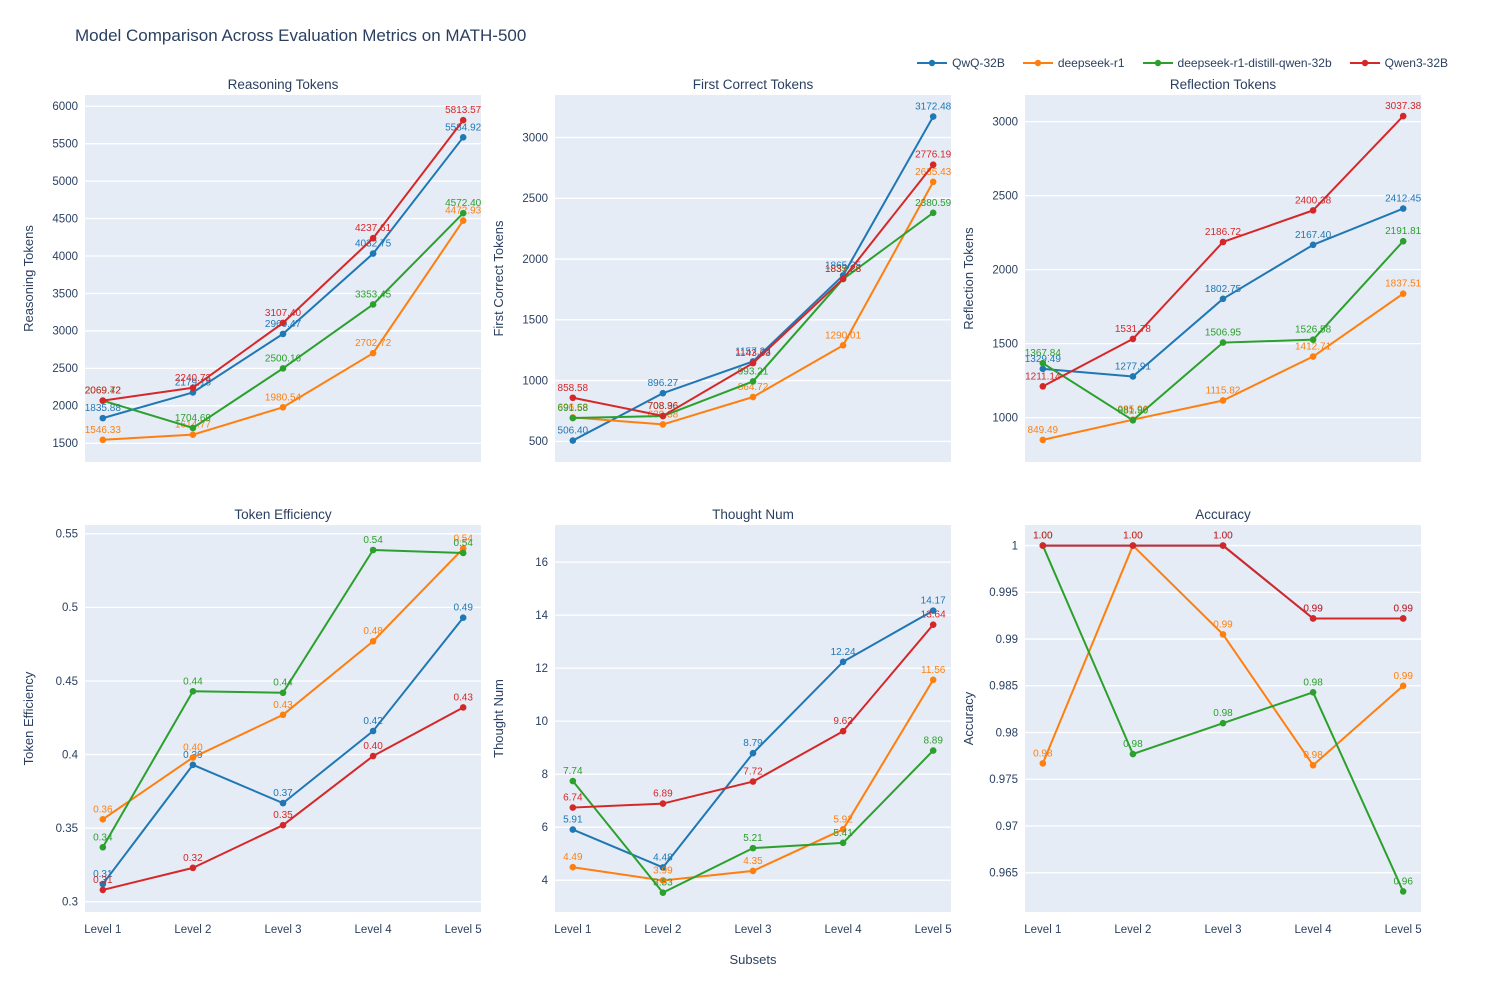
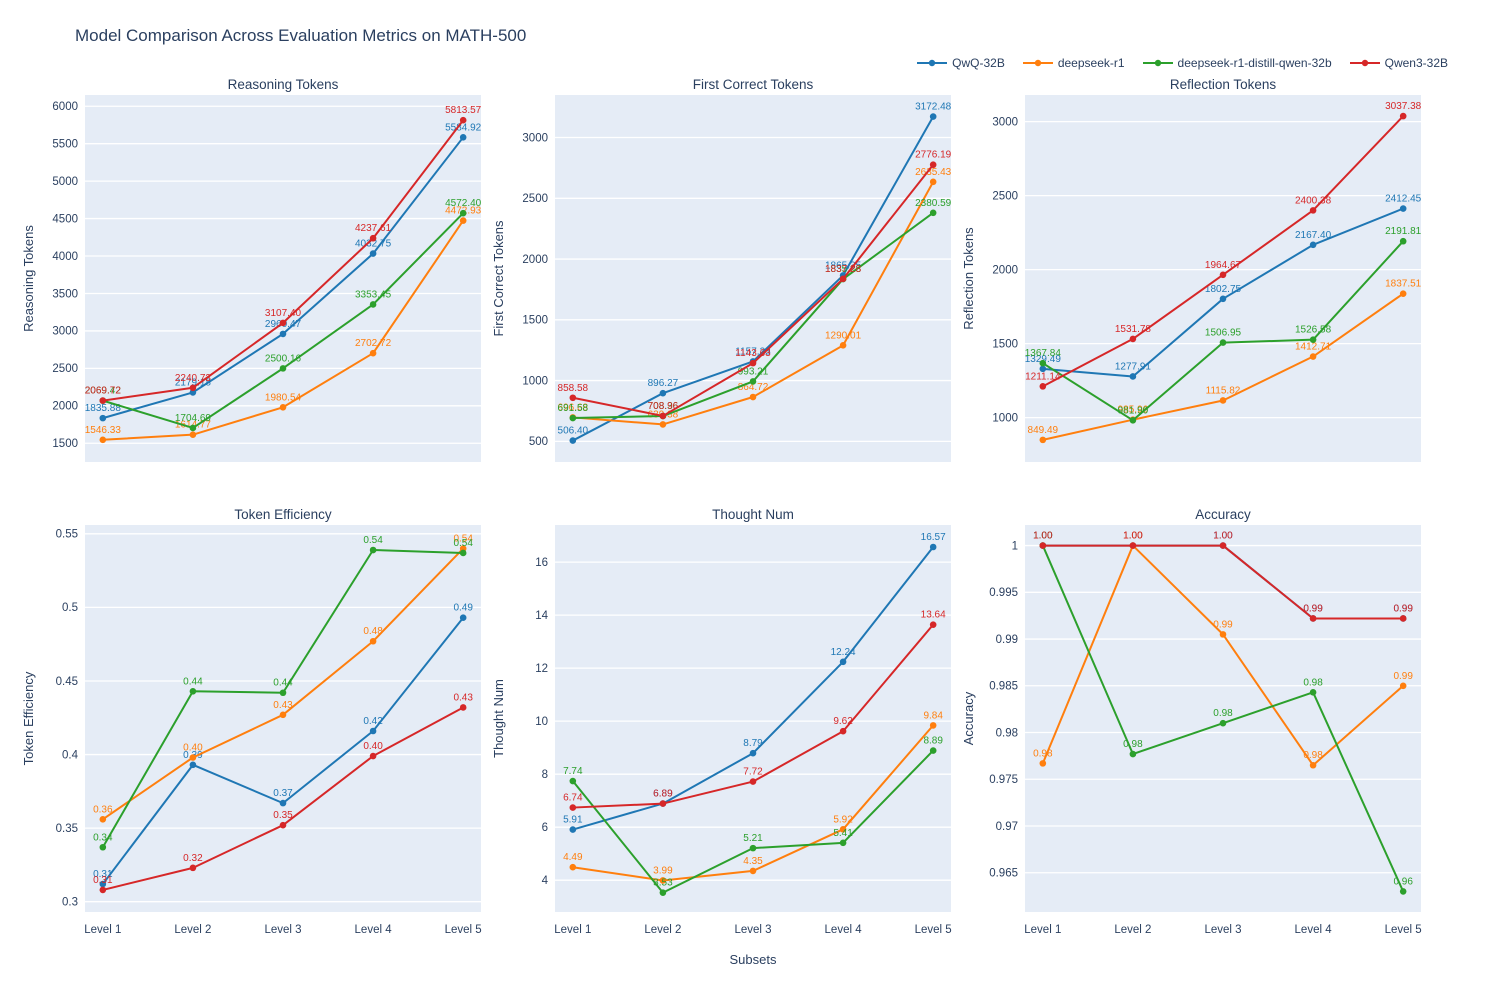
Reflection Tokens/Qwen3-32B/Level 3: 2186.72 -> 1964.67
Thought Num/QwQ-32B/Level 2: 4.48 -> 6.89
Thought Num/QwQ-32B/Level 5: 14.17 -> 16.57
Thought Num/deepseek-r1/Level 5: 11.56 -> 9.84
